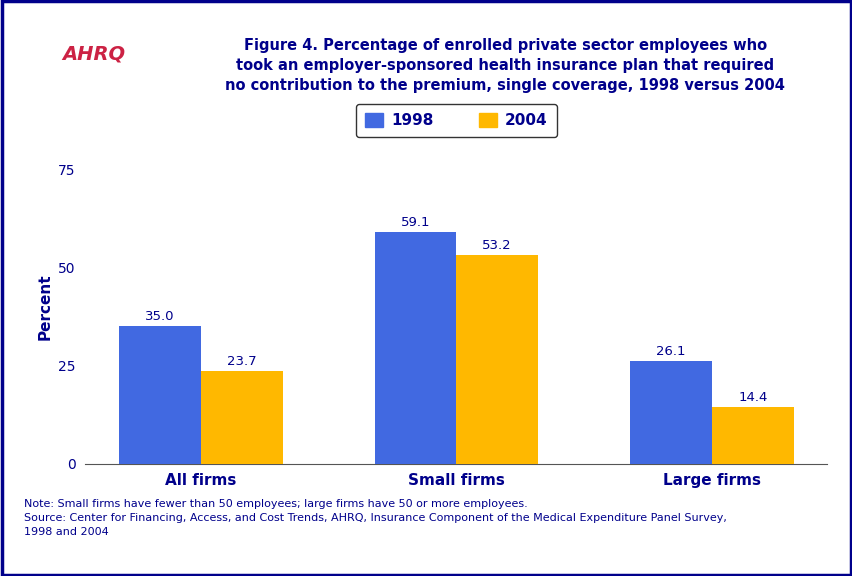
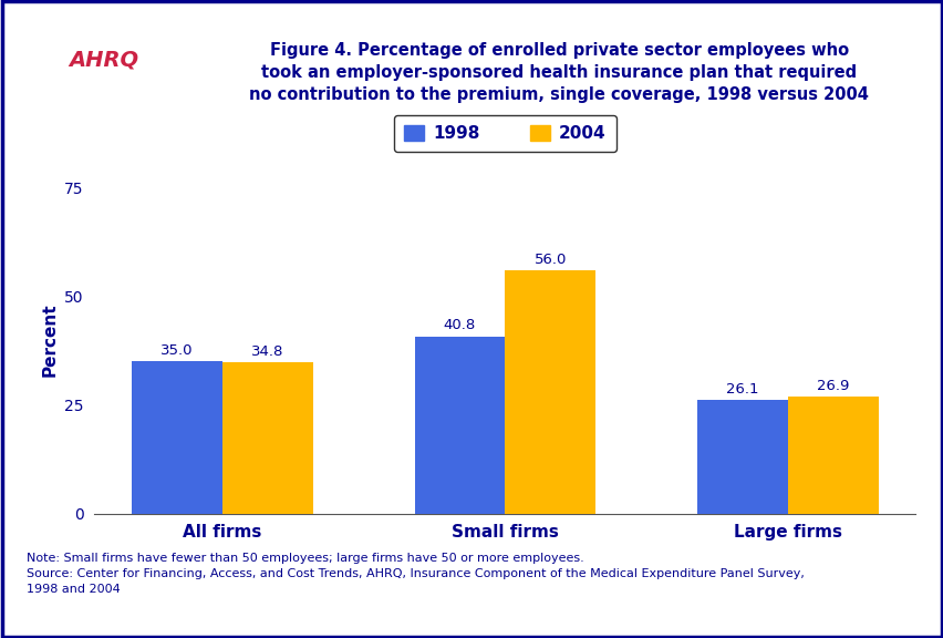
2004/All firms: 23.7 -> 34.8
1998/Small firms: 59.1 -> 40.8
2004/Small firms: 53.2 -> 56.0
2004/Large firms: 14.4 -> 26.9
